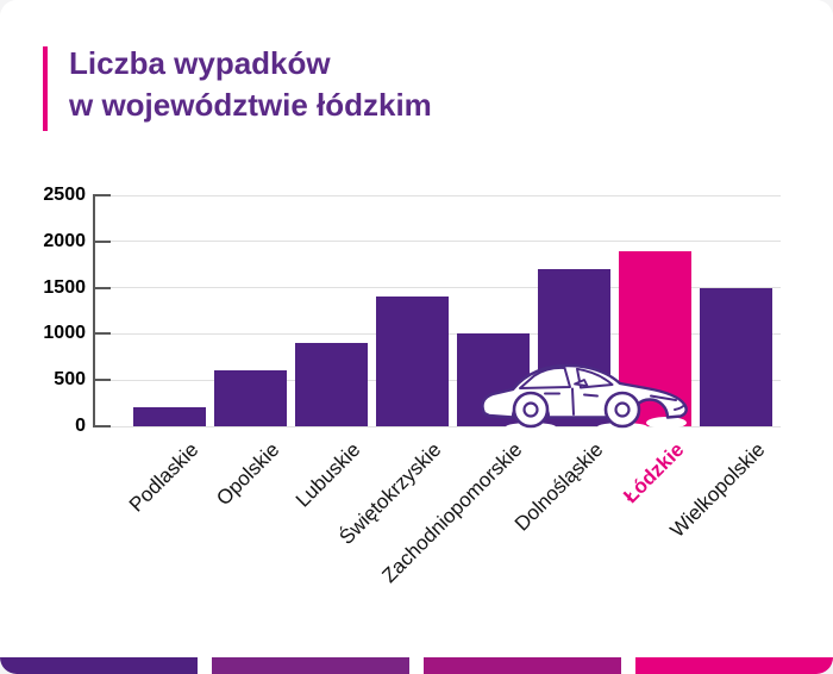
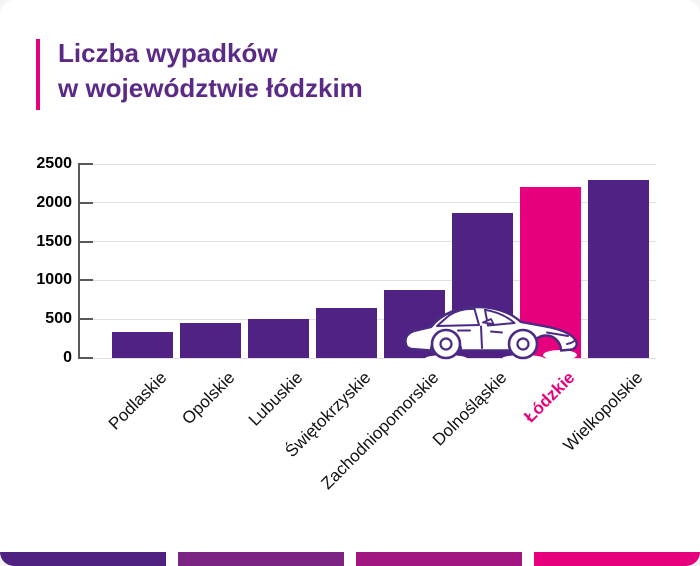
Podlaskie: 200 -> 300
Opolskie: 600 -> 400
Lubuskie: 900 -> 500
Świętokrzyskie: 1400 -> 600
Zachodniopomorskie: 1000 -> 900
Dolnośląskie: 1700 -> 1900
Łódzkie: 1900 -> 2200
Wielkopolskie: 1500 -> 2300
